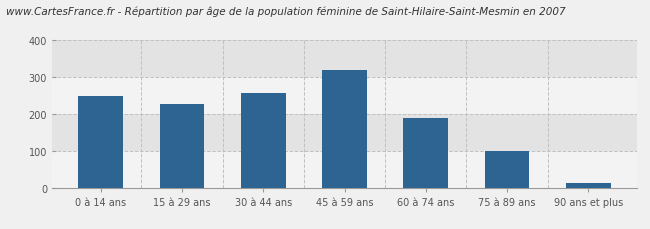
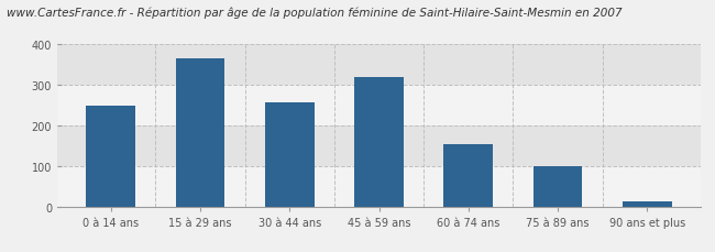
15 à 29 ans: 228 -> 365
60 à 74 ans: 188 -> 155
